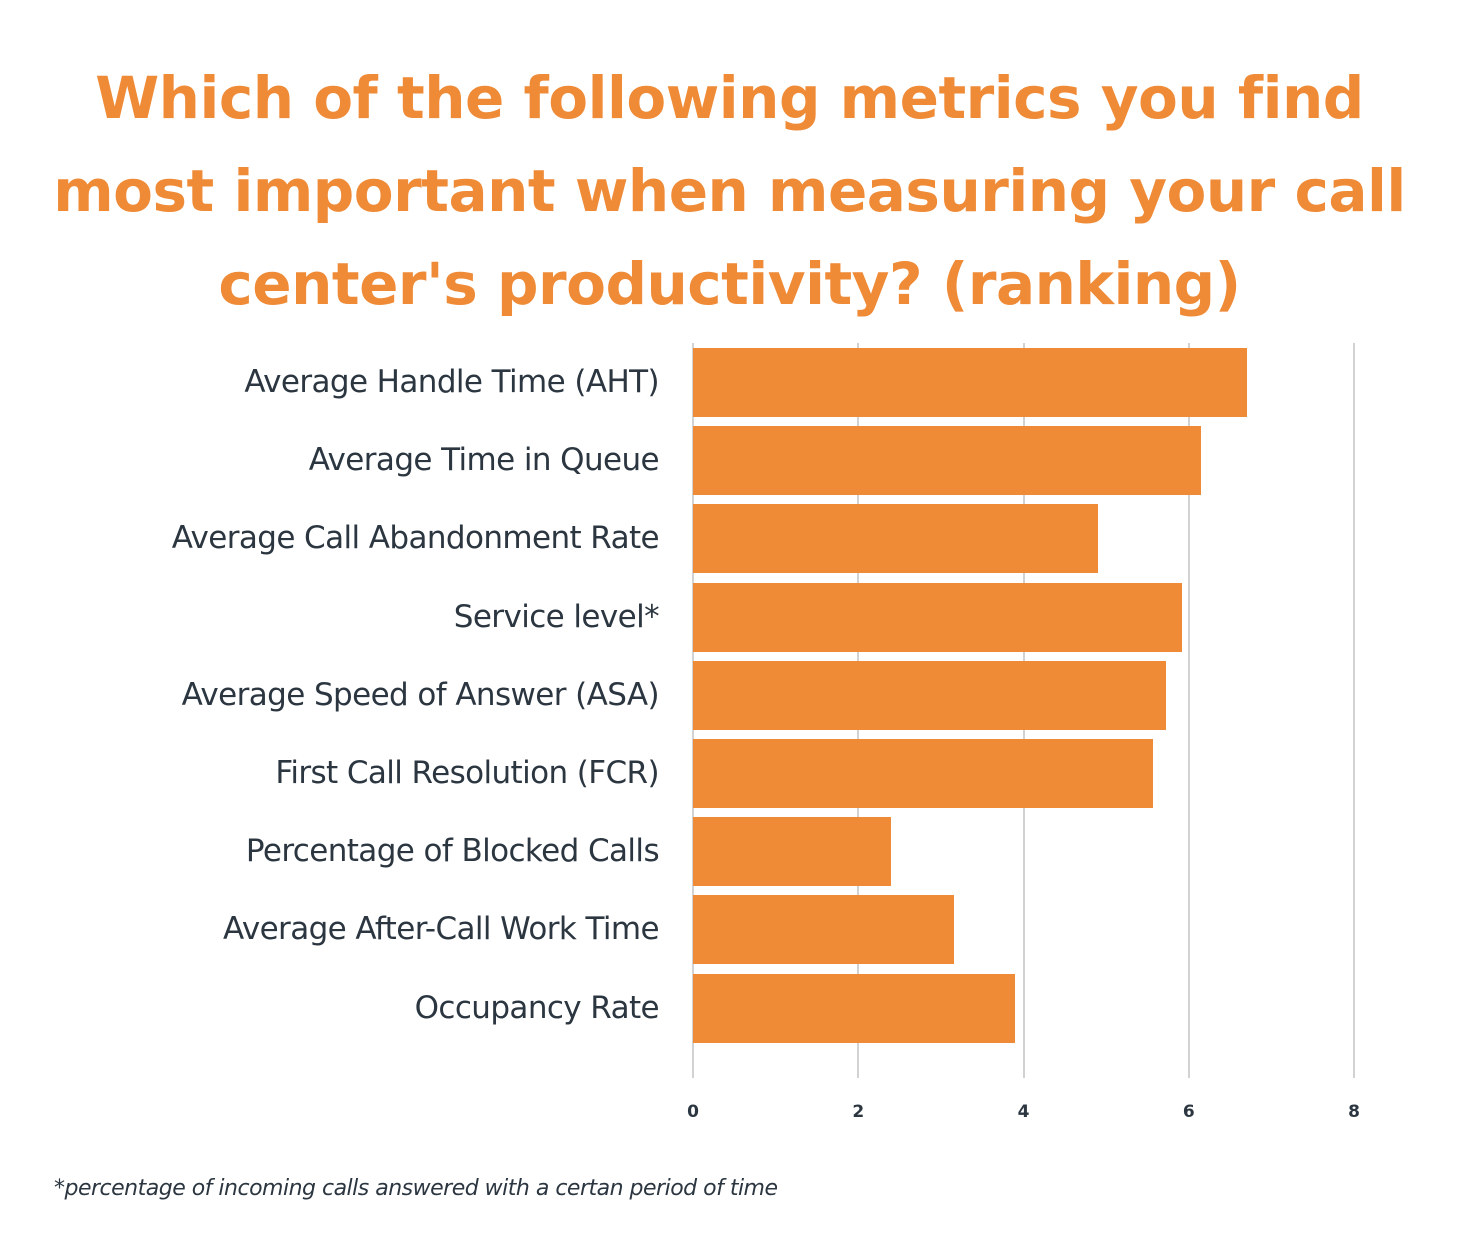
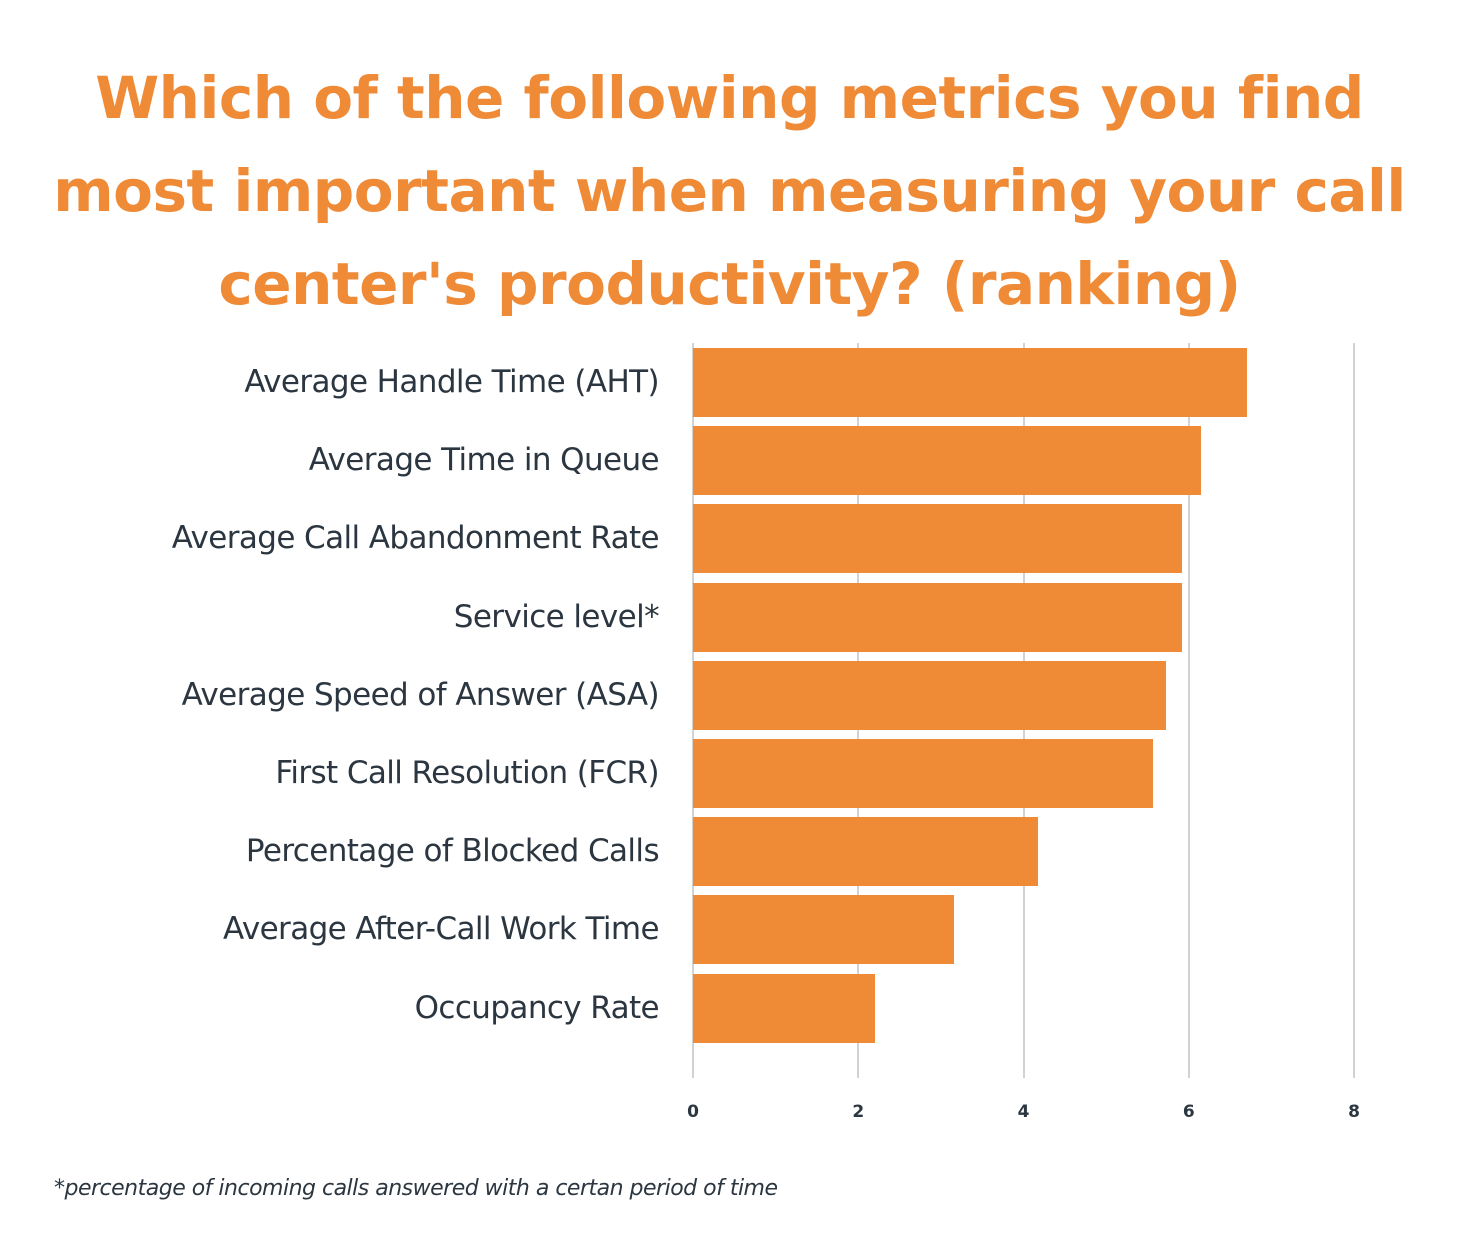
Average Call Abandonment Rate: 4.9 -> 5.9
Percentage of Blocked Calls: 2.4 -> 4.2
Occupancy Rate: 3.9 -> 2.2
